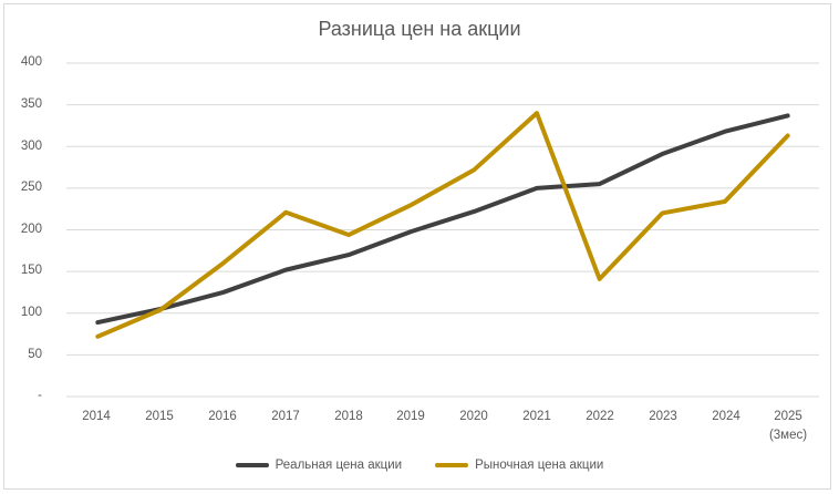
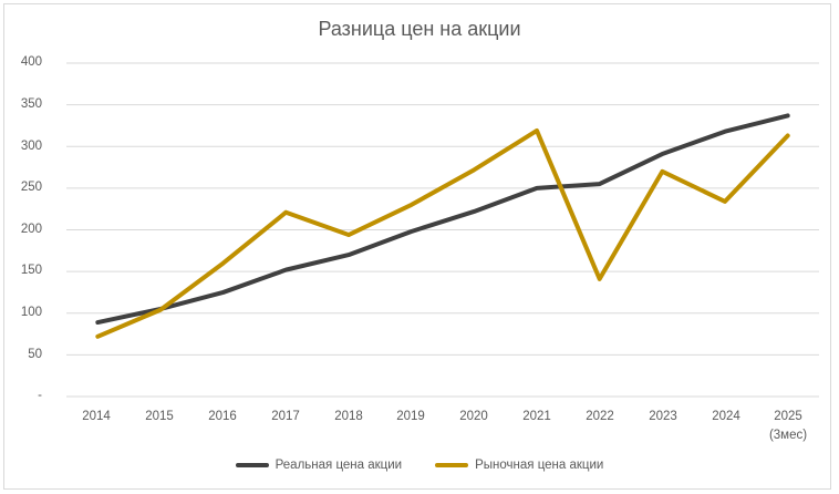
Рыночная цена акции/2021: 340 -> 320
Рыночная цена акции/2023: 220 -> 270
